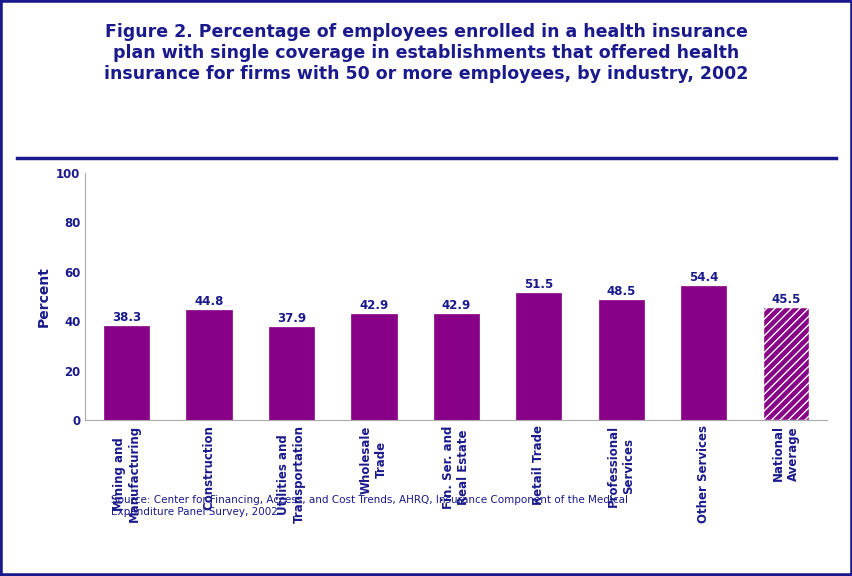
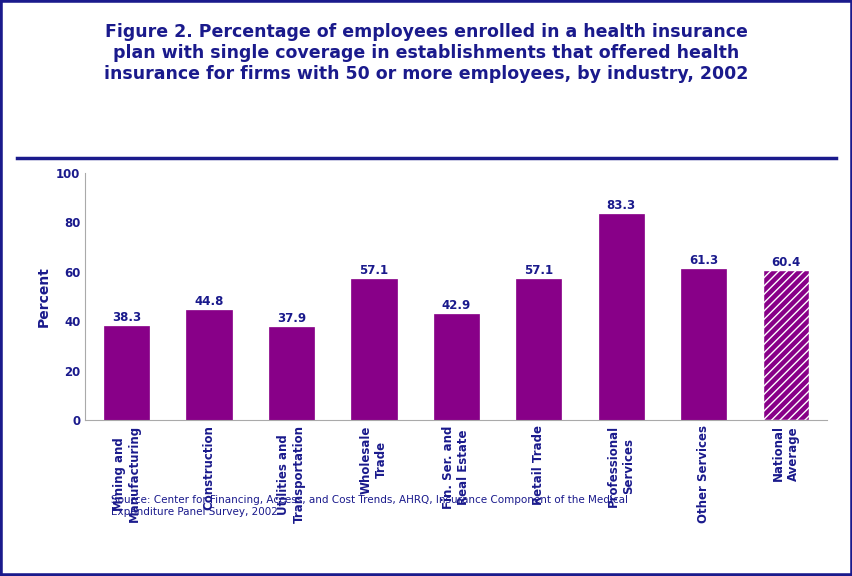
Wholesale Trade: 42.9 -> 57.1
Retail Trade: 51.5 -> 57.1
Professional Services: 48.5 -> 83.3
Other Services: 54.4 -> 61.3
National Average: 45.5 -> 60.4
